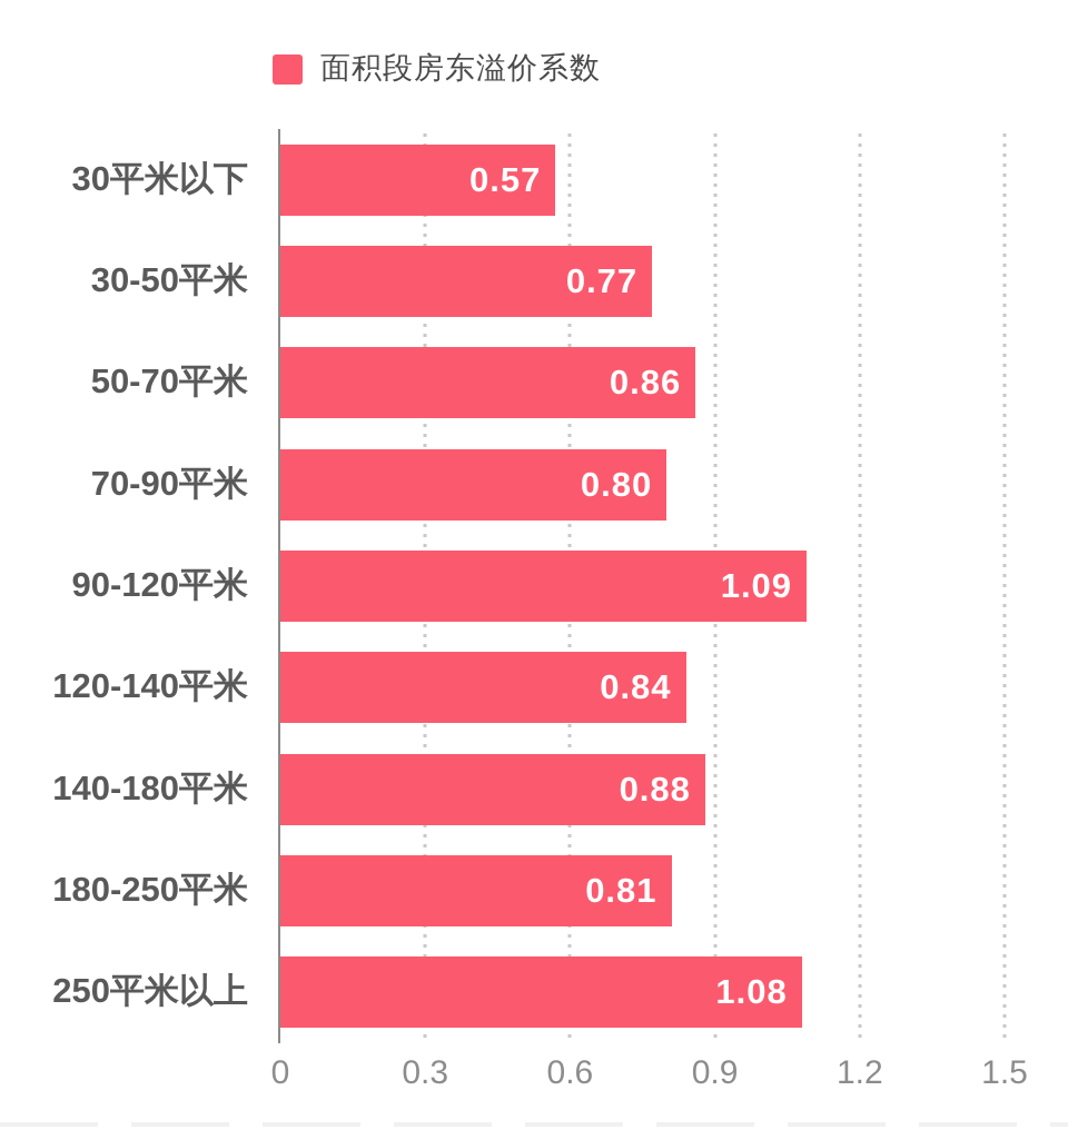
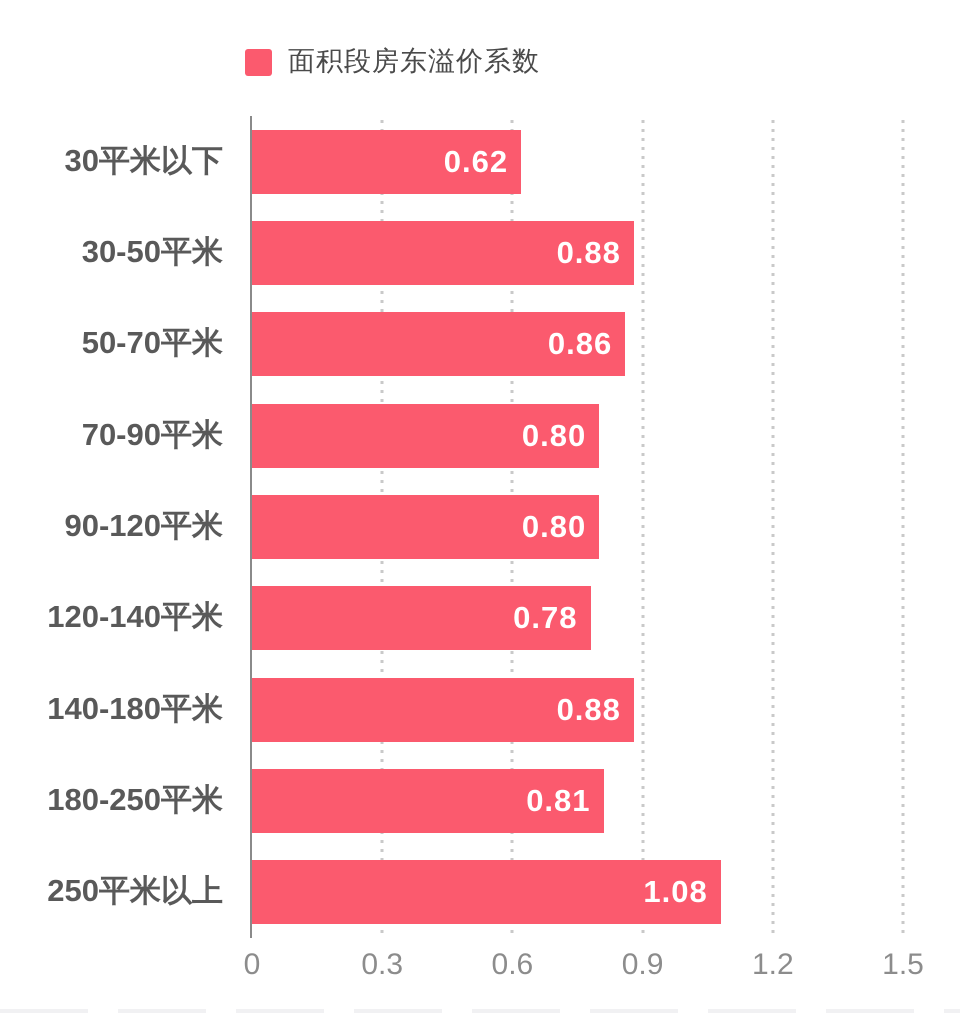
30平米以下: 0.57 -> 0.62
30-50平米: 0.77 -> 0.88
90-120平米: 1.09 -> 0.80
120-140平米: 0.84 -> 0.78
